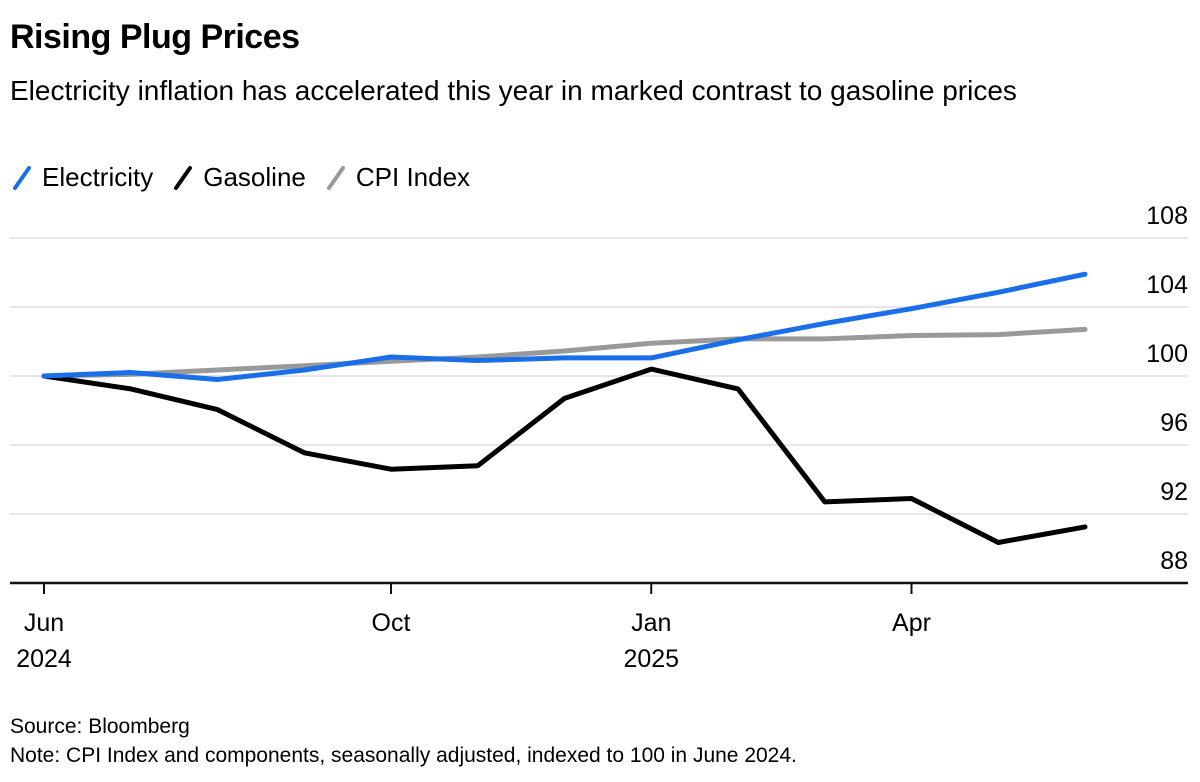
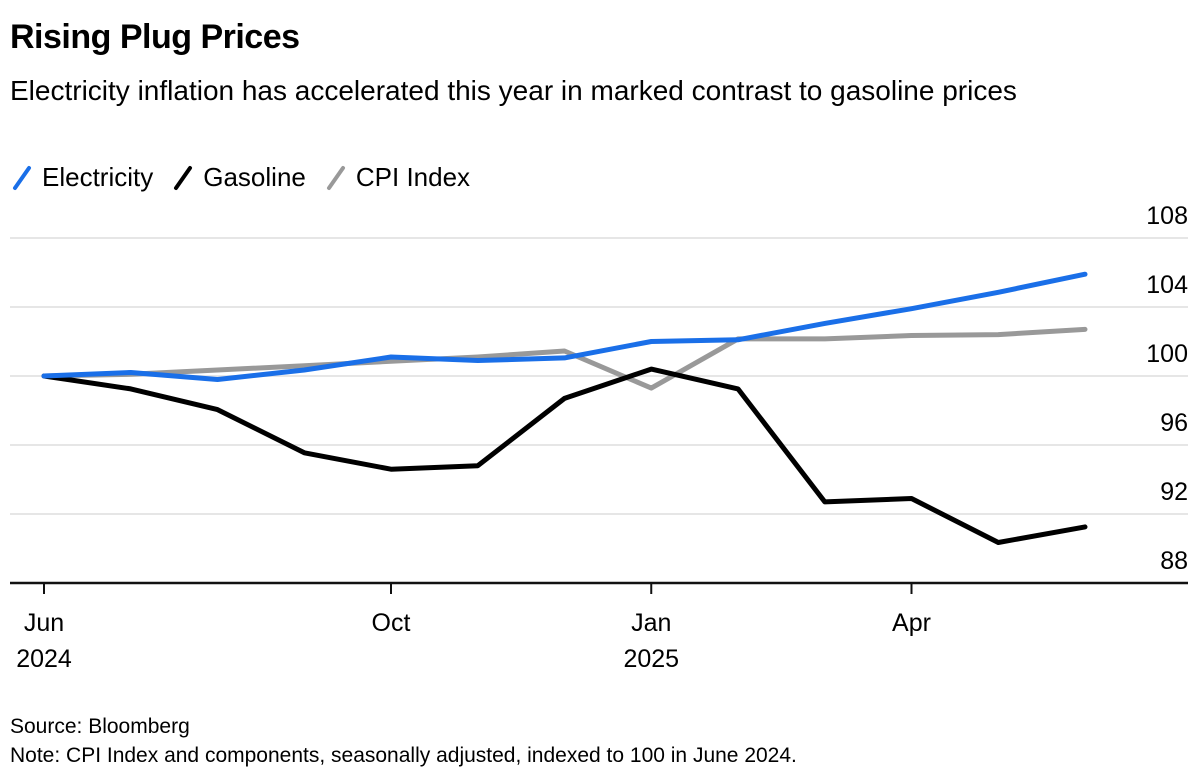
Electricity/Jan 2025: 101.0 -> 102.0
CPI Index/Jan 2025: 101.9 -> 99.3
